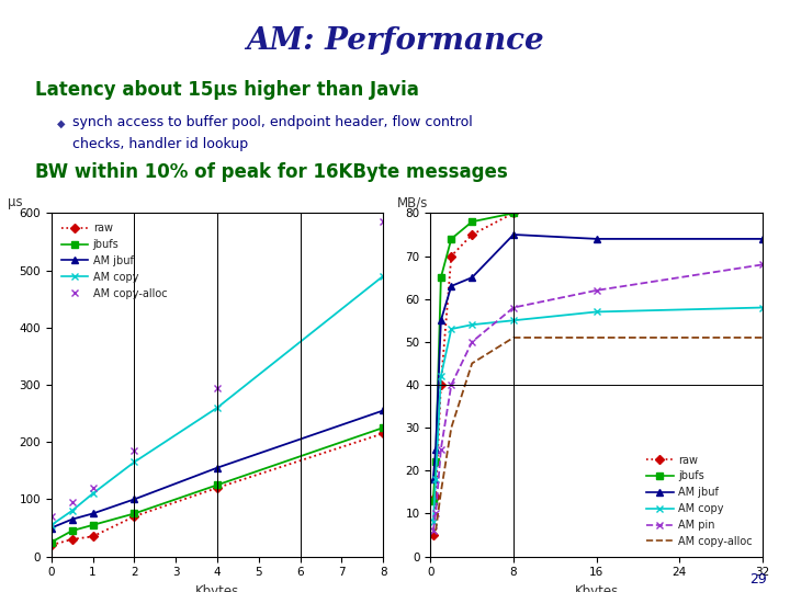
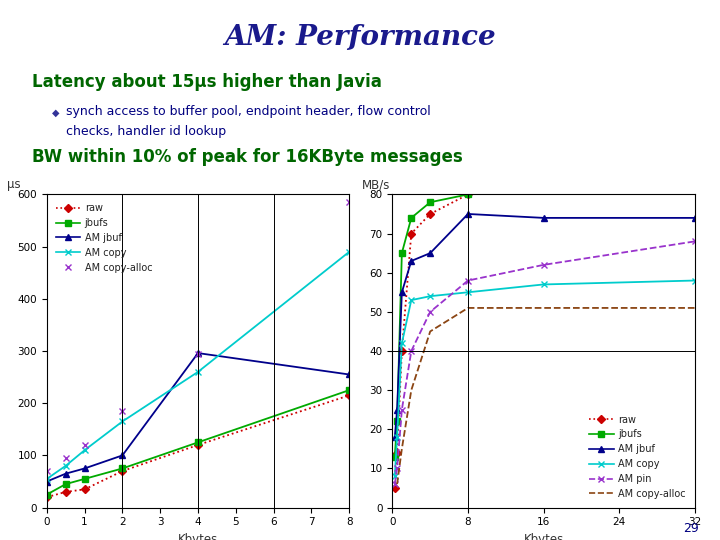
AM jbuf/4: 155 -> 296
